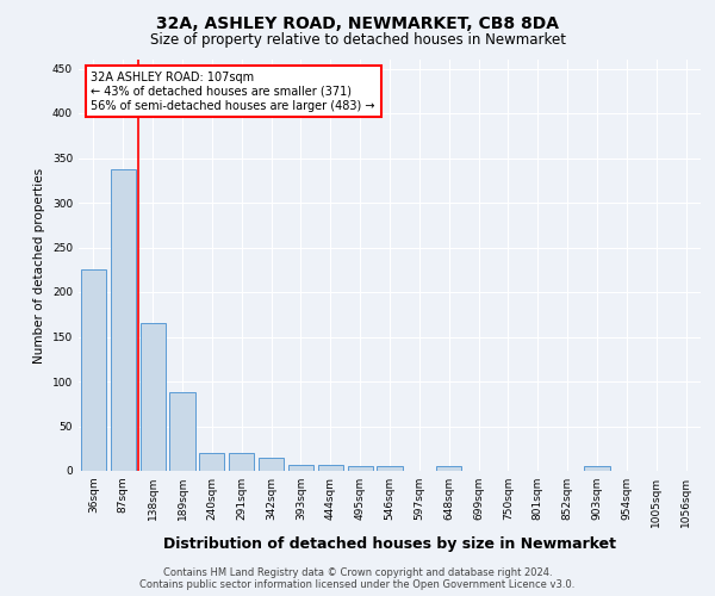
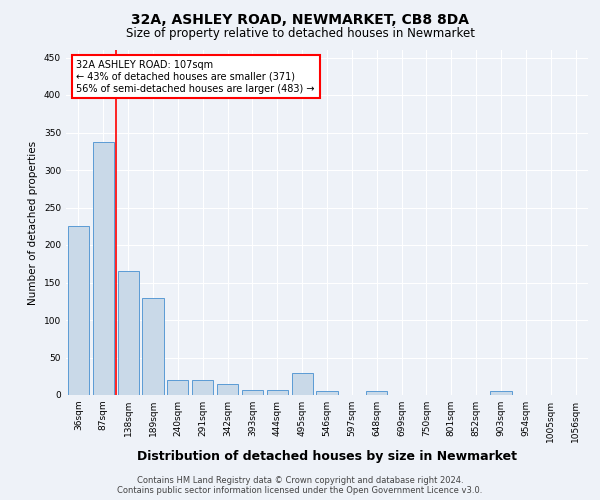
189sqm: 88 -> 130
495sqm: 5 -> 30
